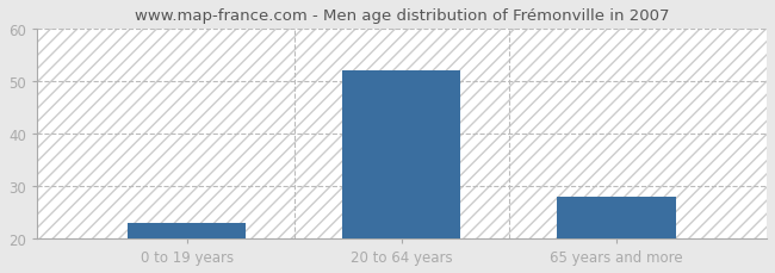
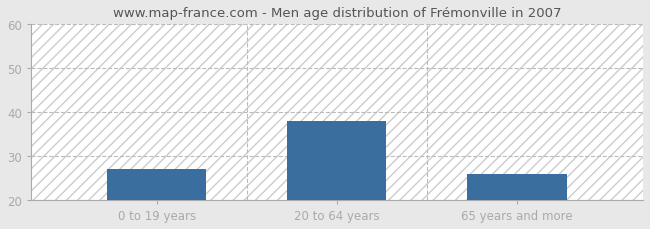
0 to 19 years: 23 -> 27
20 to 64 years: 52 -> 38
65 years and more: 28 -> 26
